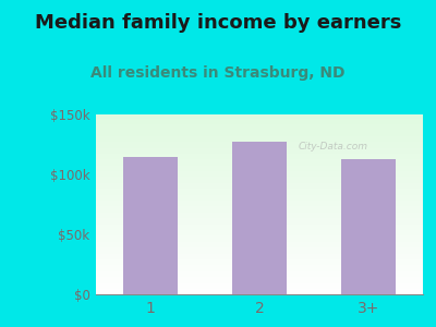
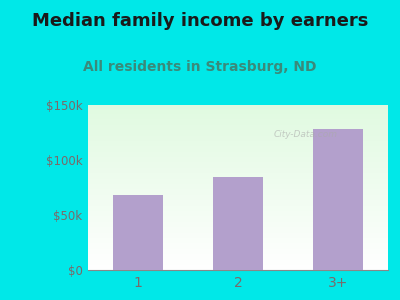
1: $115k -> $68k
2: $127k -> $85k
3+: $113k -> $128k
